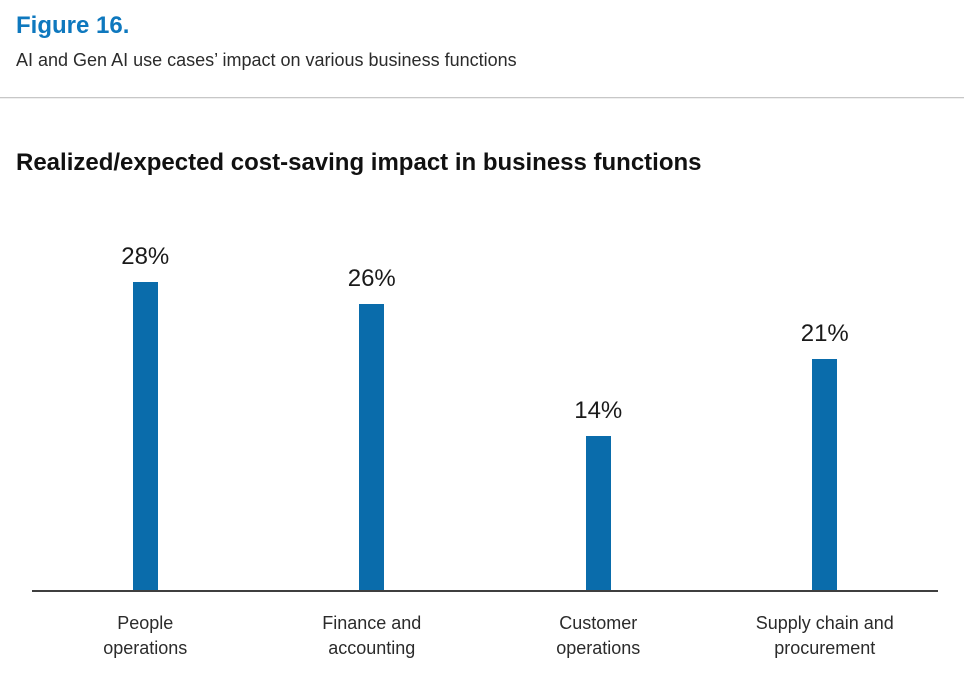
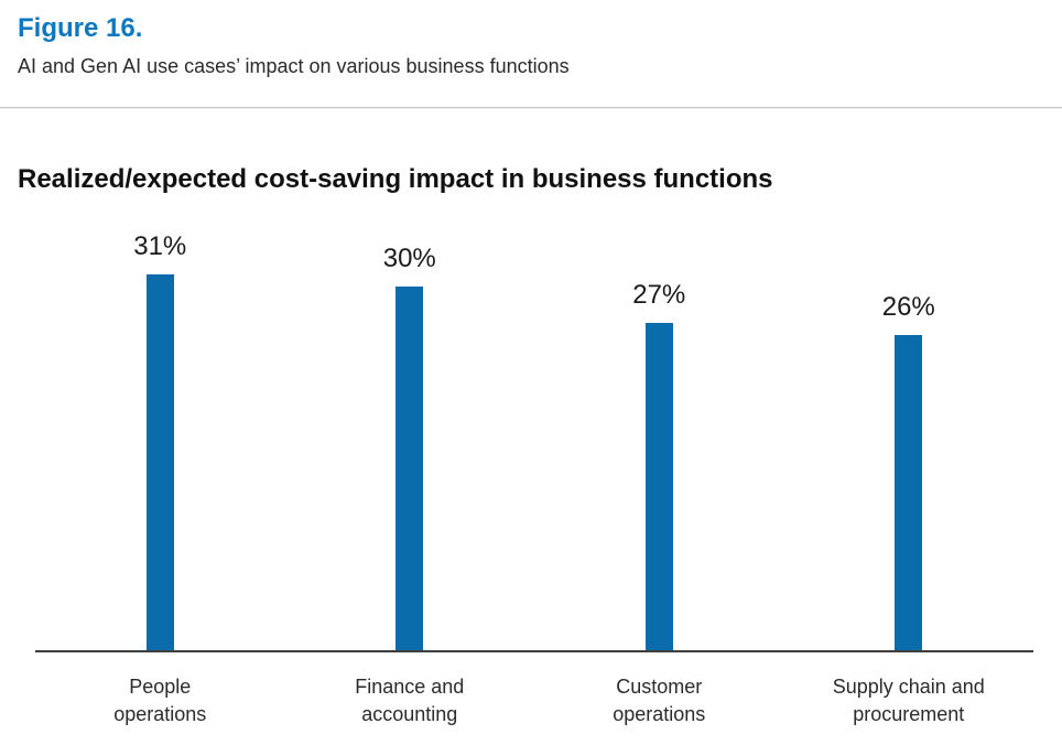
People operations: 28% -> 31%
Finance and accounting: 26% -> 30%
Customer operations: 14% -> 27%
Supply chain and procurement: 21% -> 26%
